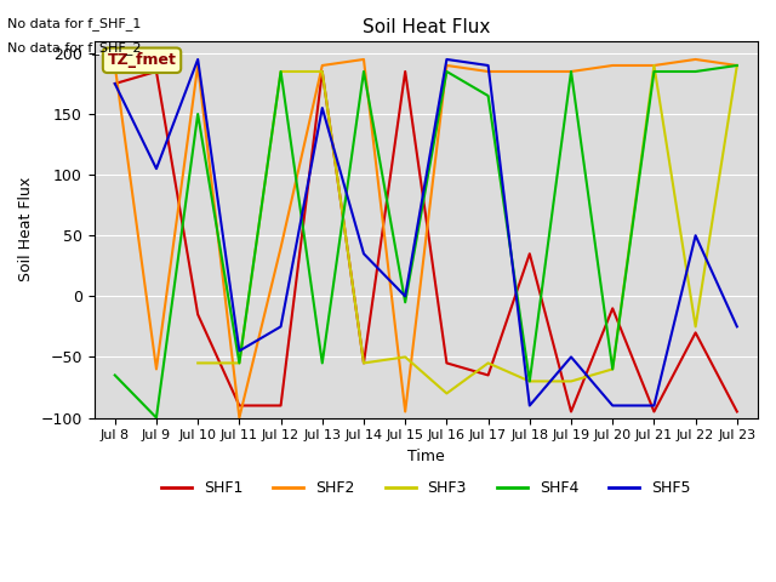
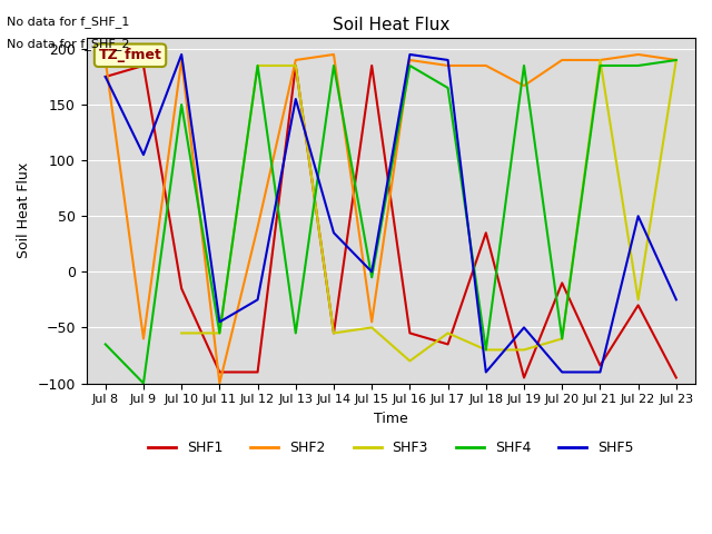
SHF2/Jul 15: -95 -> -45
SHF2/Jul 19: 185 -> 167
SHF1/Jul 21: -95 -> -84
